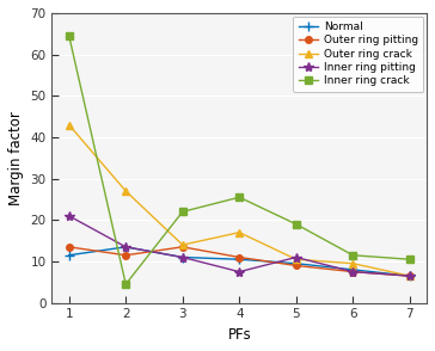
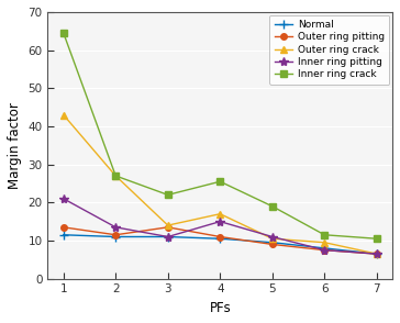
Normal/2: 13.5 -> 11.0
Inner ring crack/2: 4.5 -> 27.0
Inner ring pitting/4: 7.5 -> 15.0
